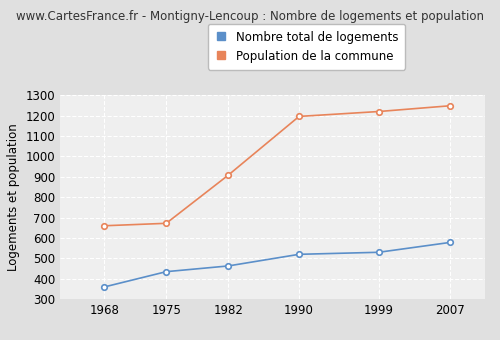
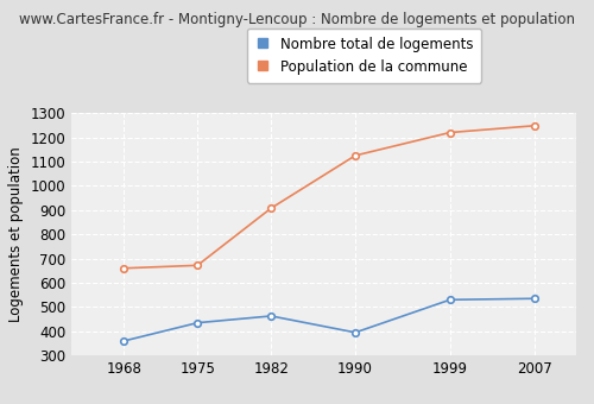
Nombre total de logements/1990: 520 -> 395
Population de la commune/1990: 1196 -> 1125
Nombre total de logements/2007: 578 -> 535
